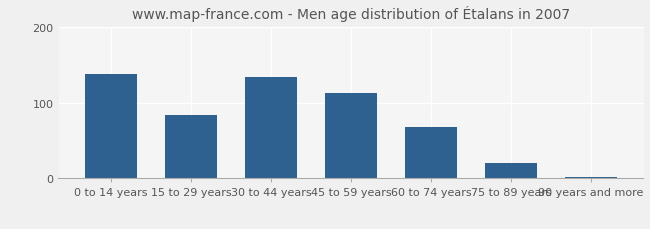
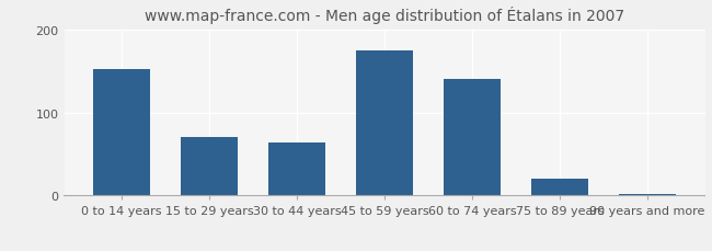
0 to 14 years: 138 -> 152
15 to 29 years: 83 -> 70
30 to 44 years: 133 -> 64
45 to 59 years: 113 -> 174
60 to 74 years: 68 -> 140
